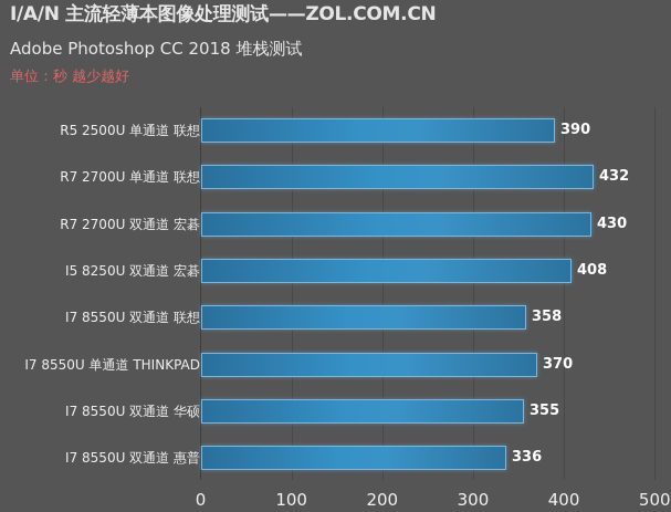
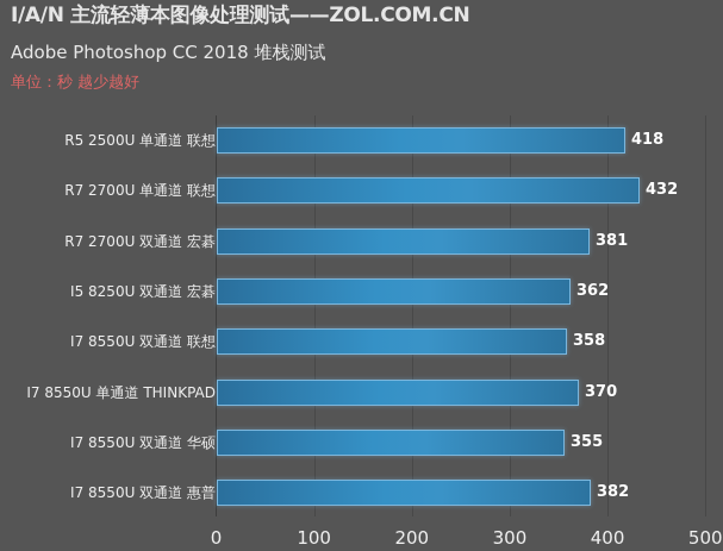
R5 2500U 单通道 联想: 390 -> 418
R7 2700U 双通道 宏碁: 430 -> 381
I5 8250U 双通道 宏碁: 408 -> 362
I7 8550U 双通道 惠普: 336 -> 382
